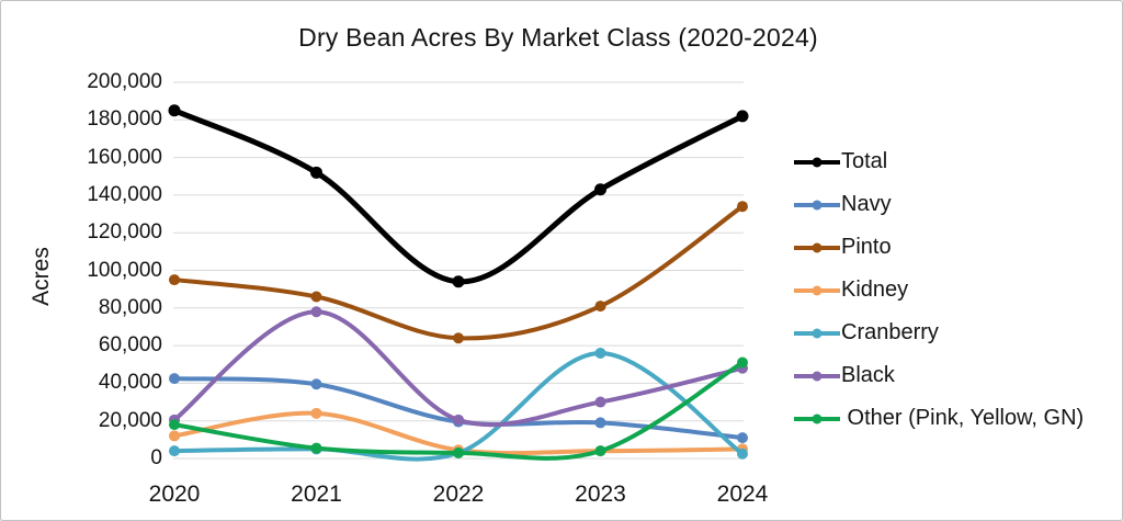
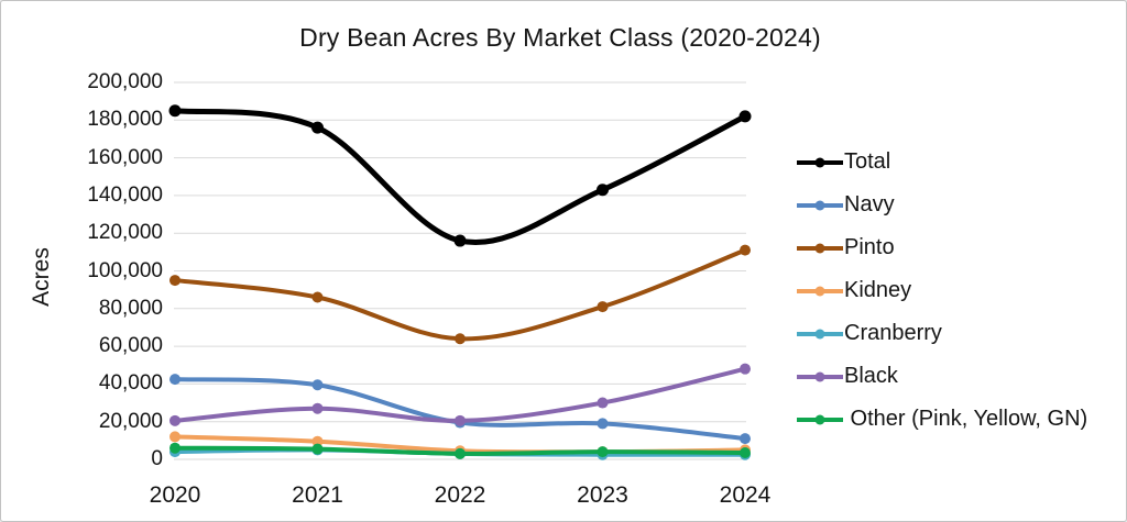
Other (Pink, Yellow, GN)/2020: 18000 -> 6000
Total/2021: 152000 -> 176000
Kidney/2021: 24000 -> 10000
Black/2021: 78000 -> 27000
Total/2022: 94000 -> 116000
Cranberry/2023: 56000 -> 2000
Pinto/2024: 134000 -> 111000
Other (Pink, Yellow, GN)/2024: 51000 -> 4000
